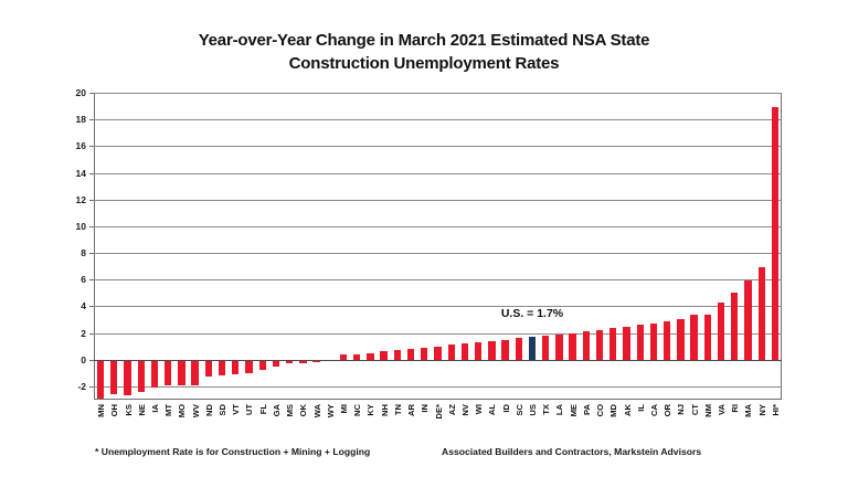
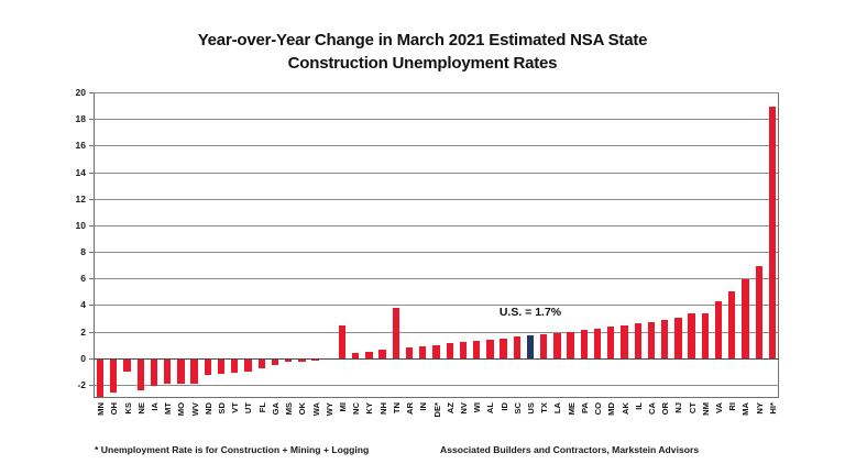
KS: -2.7 -> -1.0
MI: 0.4 -> 2.5
TN: 0.7 -> 3.8
